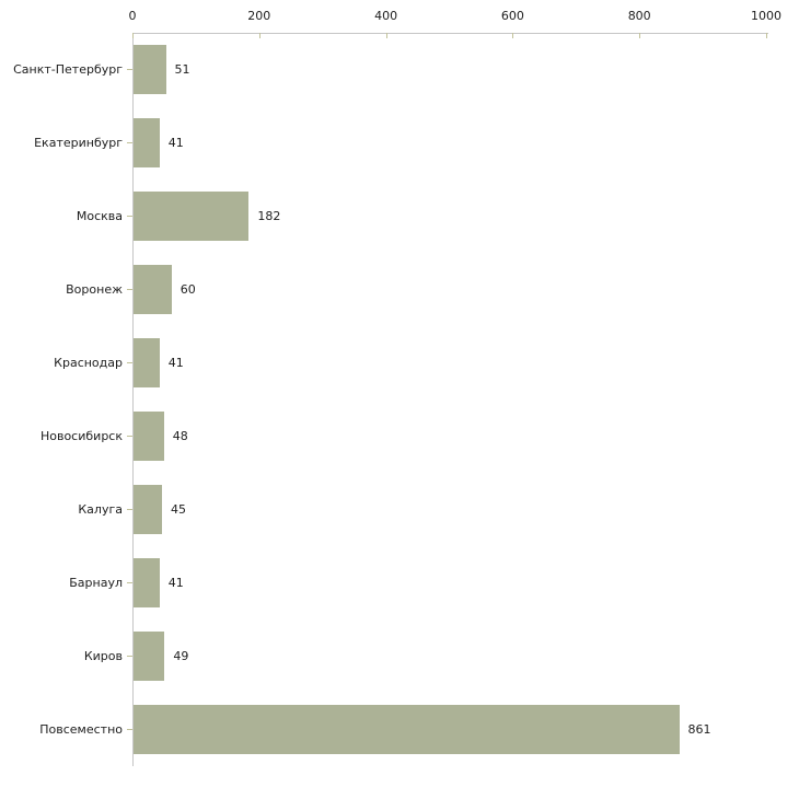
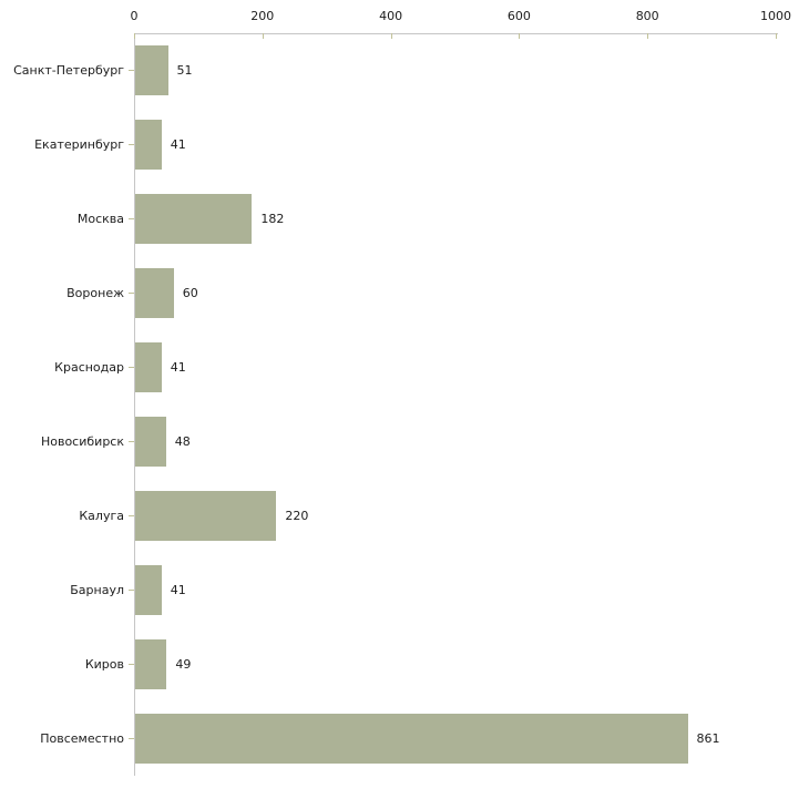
Калуга: 45 -> 220
